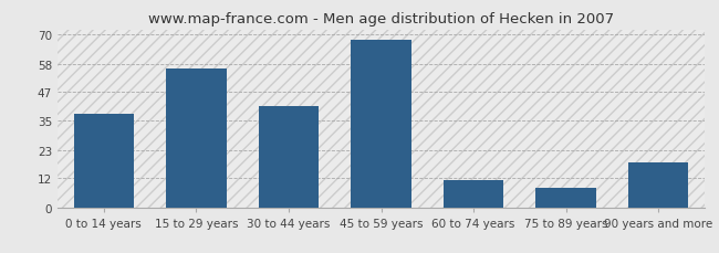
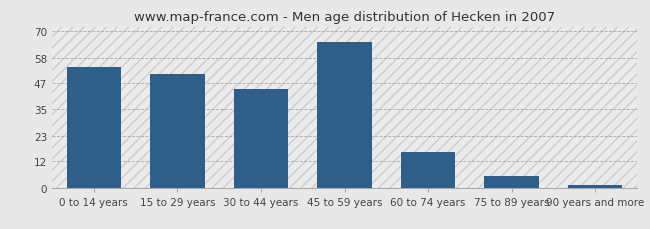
0 to 14 years: 38 -> 54
15 to 29 years: 56 -> 51
30 to 44 years: 41 -> 44
45 to 59 years: 68 -> 65
60 to 74 years: 11 -> 16
75 to 89 years: 8 -> 5
90 years and more: 18 -> 1
